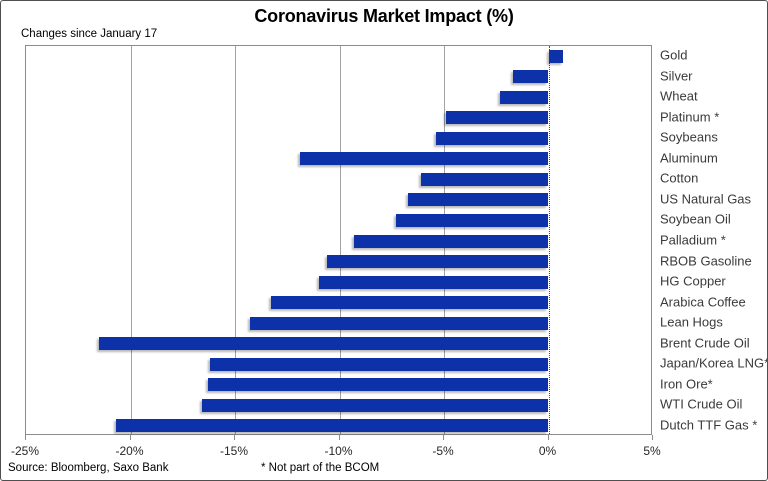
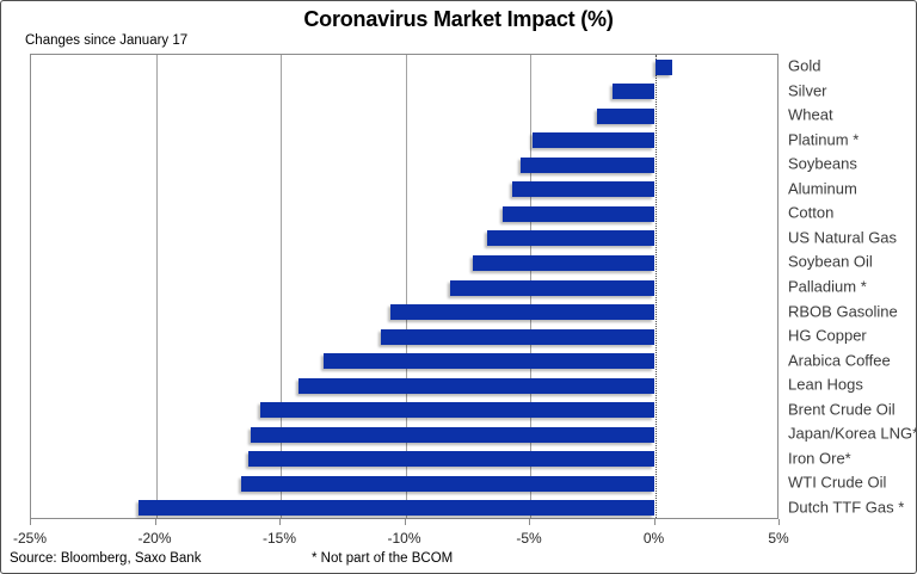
Aluminum: -11.9% -> -5.7%
Palladium *: -9.3% -> -8.2%
Brent Crude Oil: -21.5% -> -15.8%
